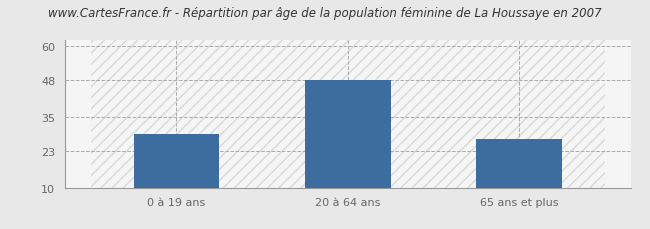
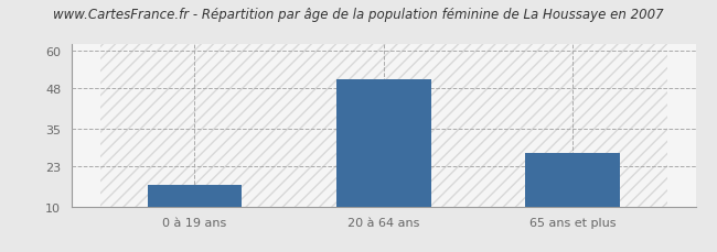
0 à 19 ans: 29 -> 17
20 à 64 ans: 48 -> 51
